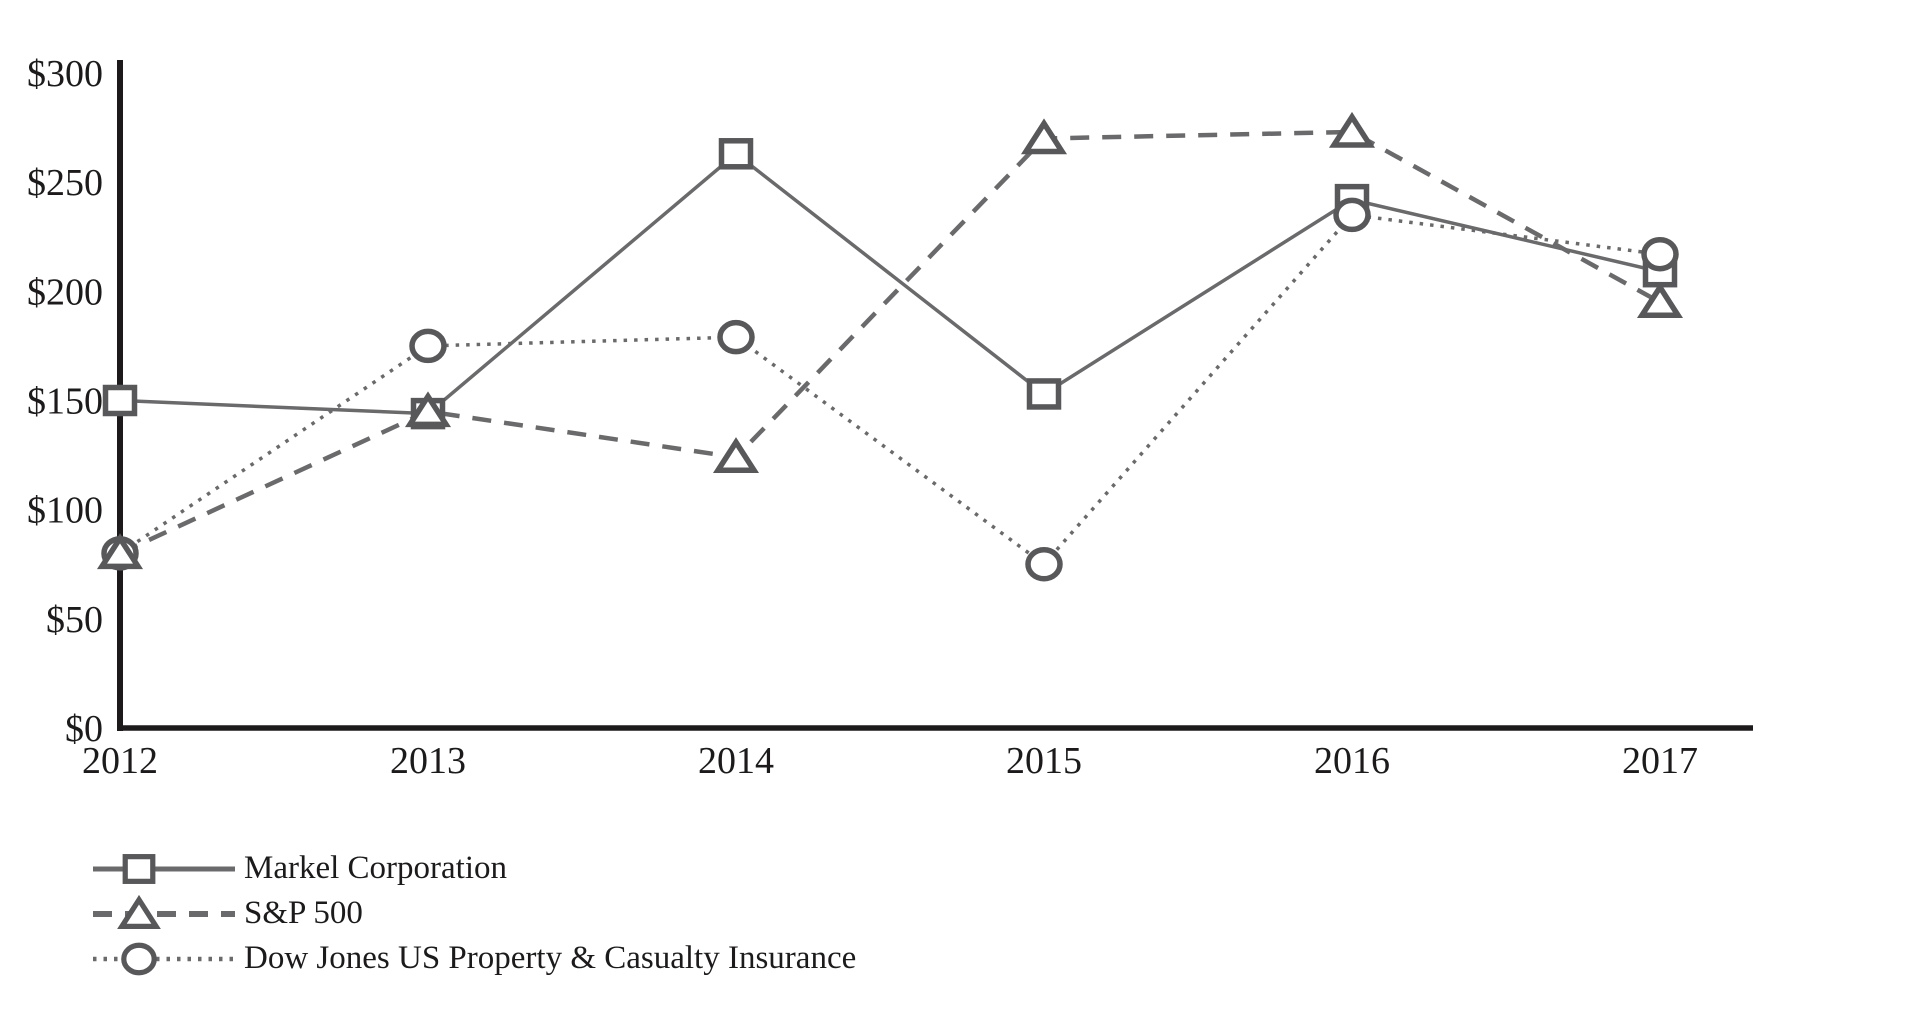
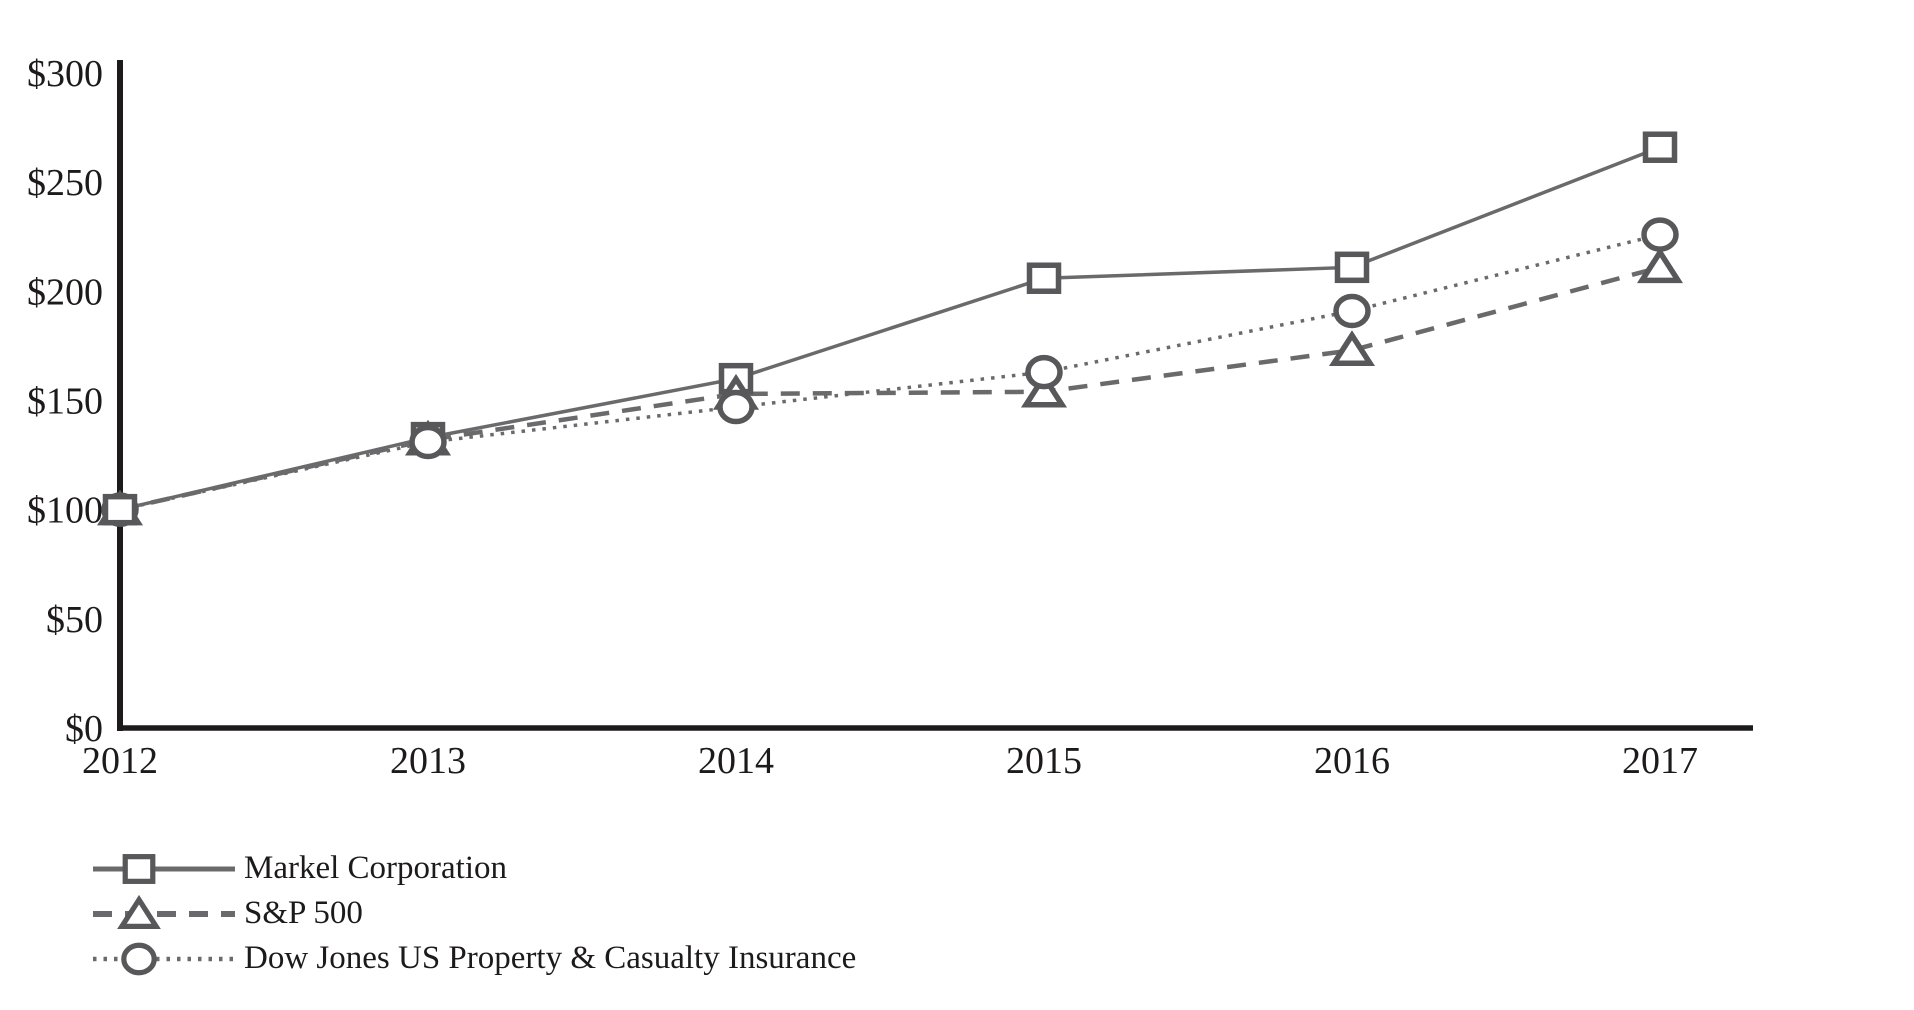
Markel Corporation/2012: $150 -> $100
S&P 500/2012: $80 -> $100
Dow Jones US Property & Casualty Insurance/2012: $80 -> $100
Markel Corporation/2013: $144 -> $133
S&P 500/2013: $145 -> $132
Dow Jones US Property & Casualty Insurance/2013: $175 -> $131
Markel Corporation/2014: $263 -> $160
S&P 500/2014: $124 -> $153
Dow Jones US Property & Casualty Insurance/2014: $179 -> $147
Markel Corporation/2015: $153 -> $206
S&P 500/2015: $270 -> $154
Dow Jones US Property & Casualty Insurance/2015: $75 -> $163
Markel Corporation/2016: $242 -> $211
S&P 500/2016: $273 -> $173
Dow Jones US Property & Casualty Insurance/2016: $235 -> $191
Markel Corporation/2017: $209 -> $266
S&P 500/2017: $195 -> $211
Dow Jones US Property & Casualty Insurance/2017: $217 -> $226
